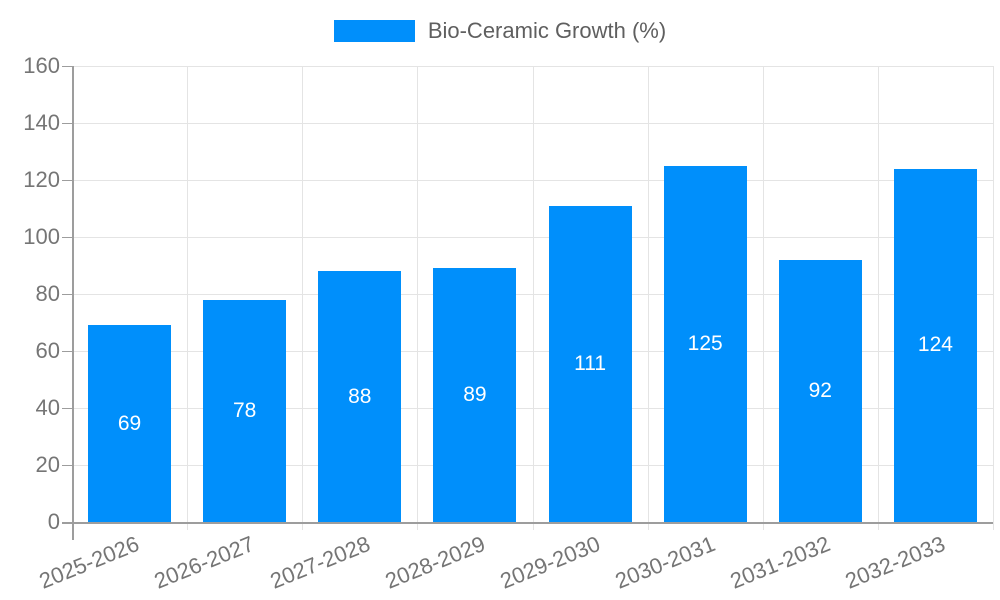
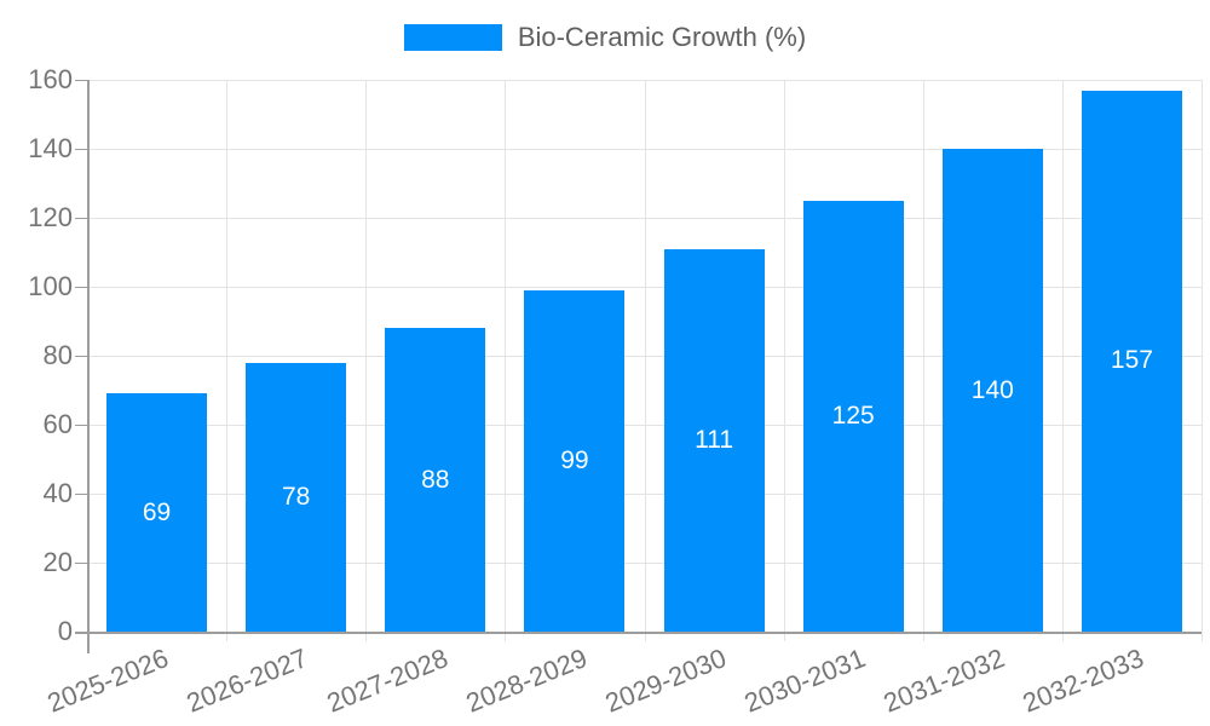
2028-2029: 89 -> 99
2031-2032: 92 -> 140
2032-2033: 124 -> 157
